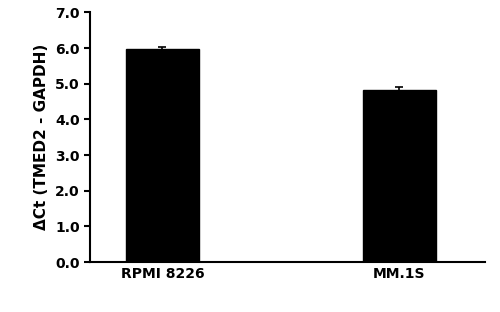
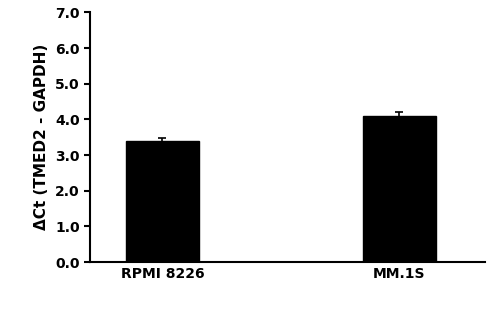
RPMI 8226: 5.97 -> 3.40
MM.1S: 4.82 -> 4.10
